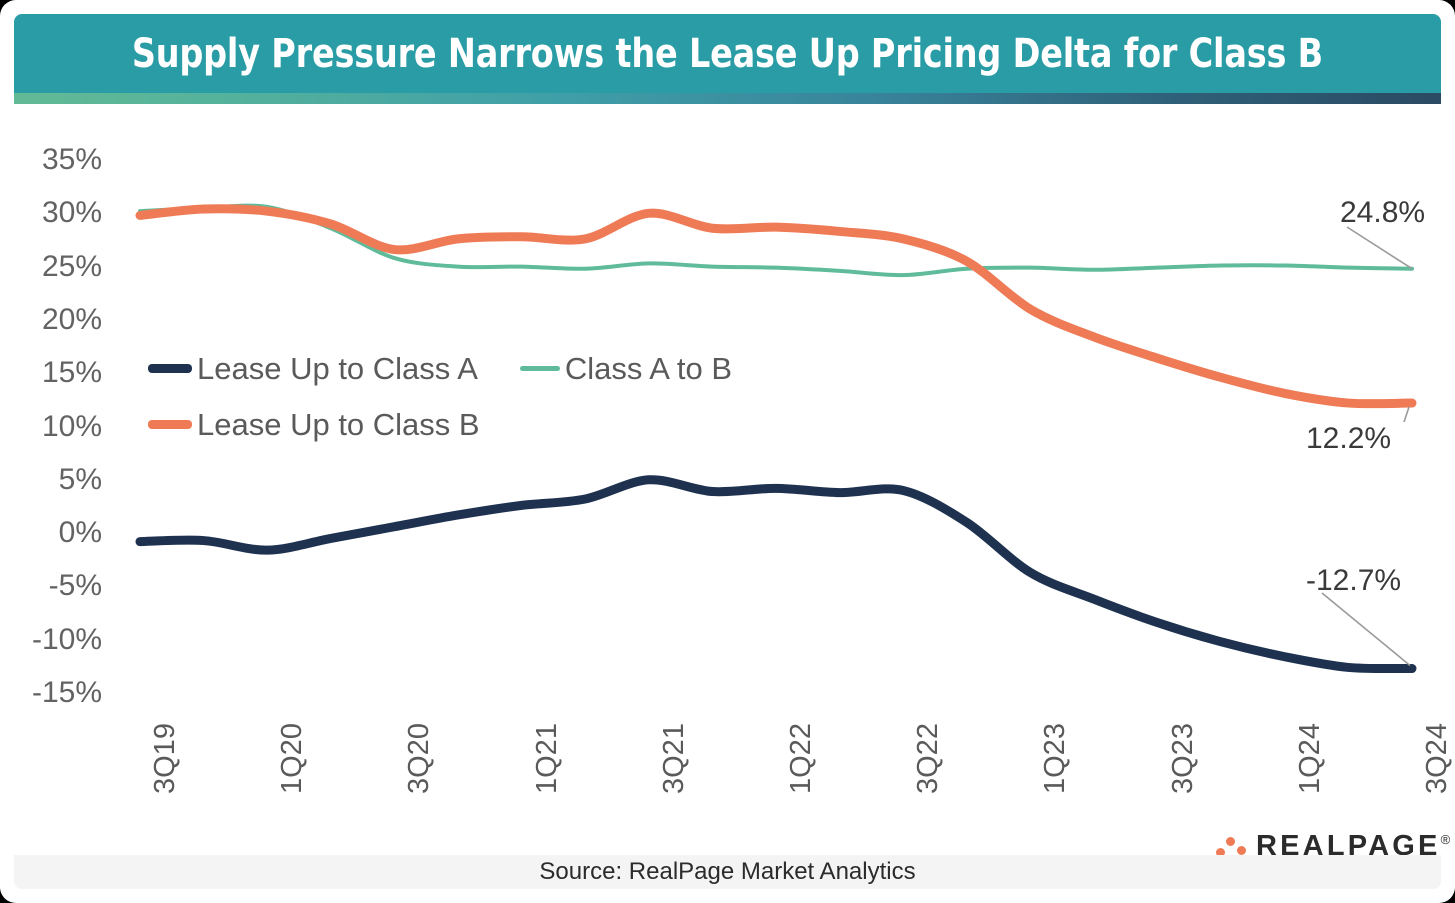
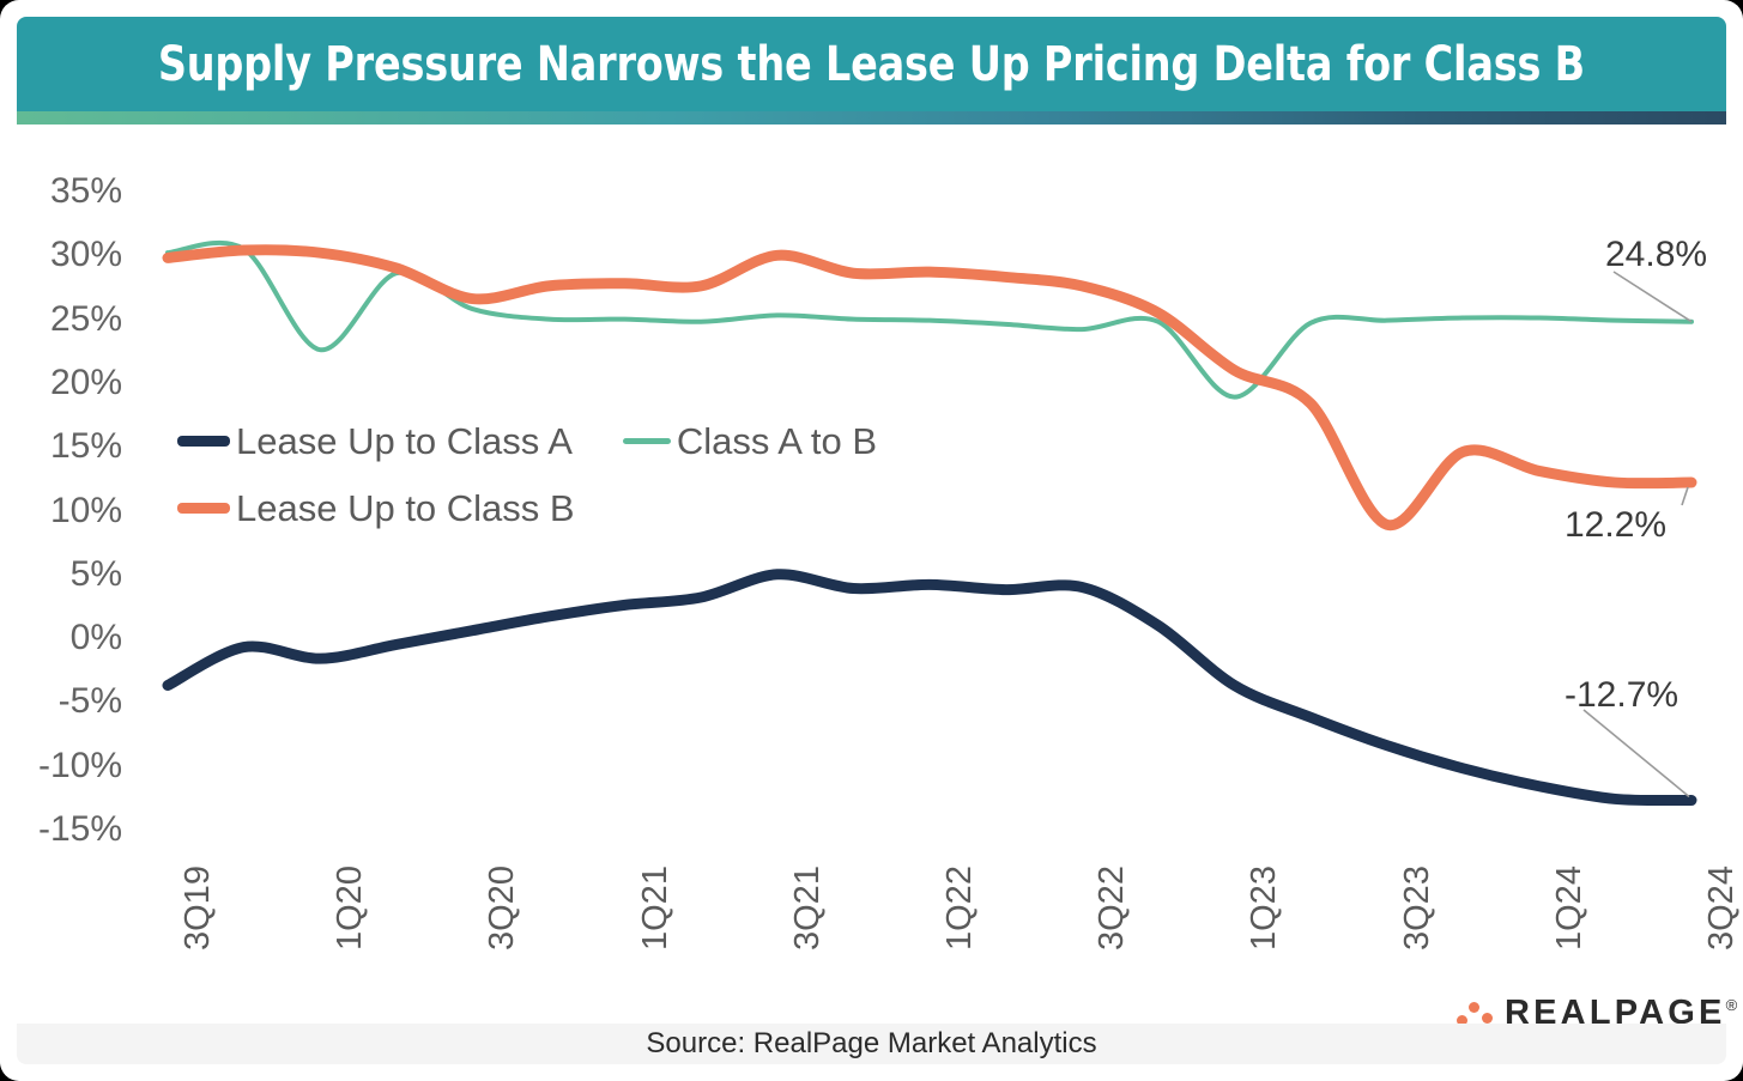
Lease Up to Class A/3Q19: -0.8% -> -3.7%
Class A to B/1Q20: 30.6% -> 22.6%
Class A to B/1Q23: 24.9% -> 18.9%
Lease Up to Class B/3Q23: 16.4% -> 8.9%
